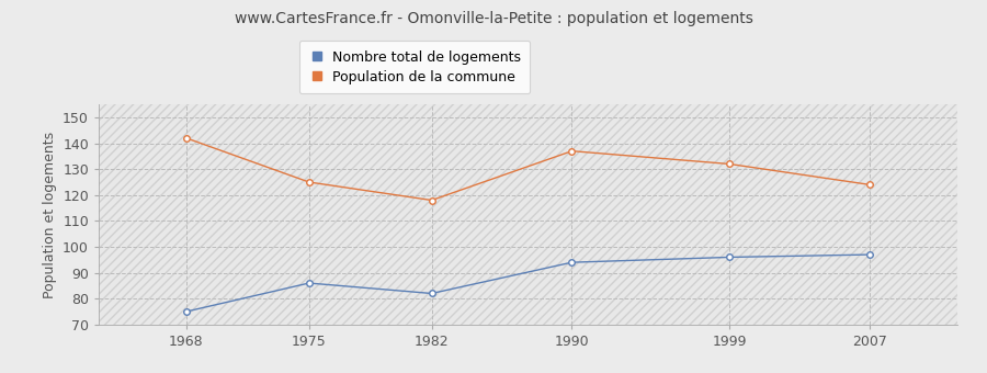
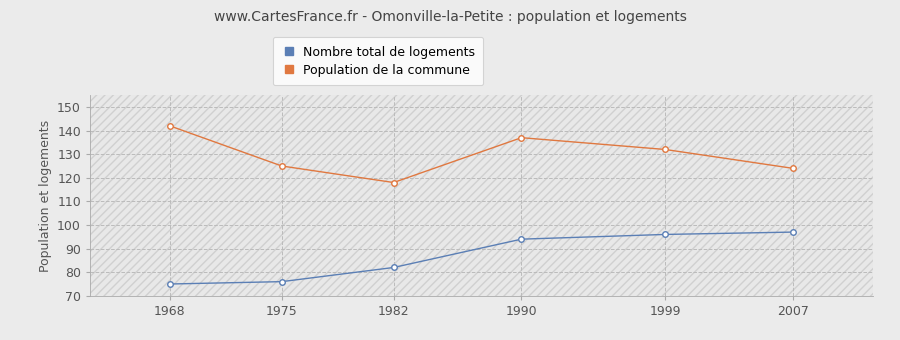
Nombre total de logements/1975: 86 -> 76
